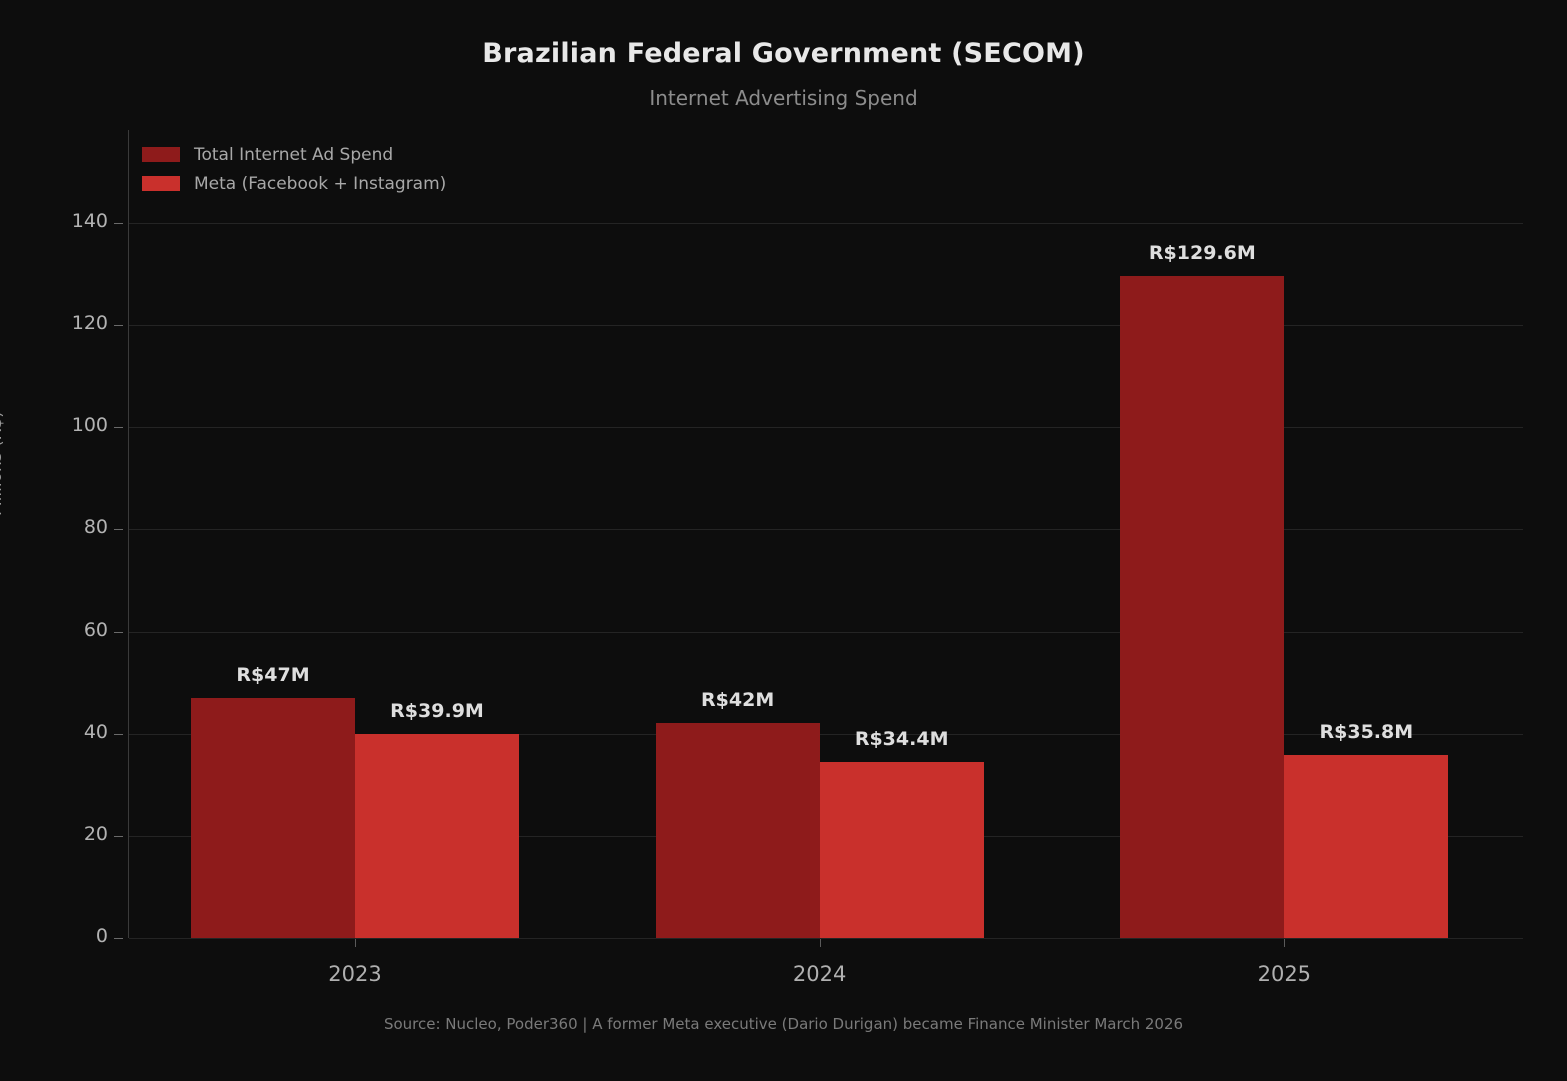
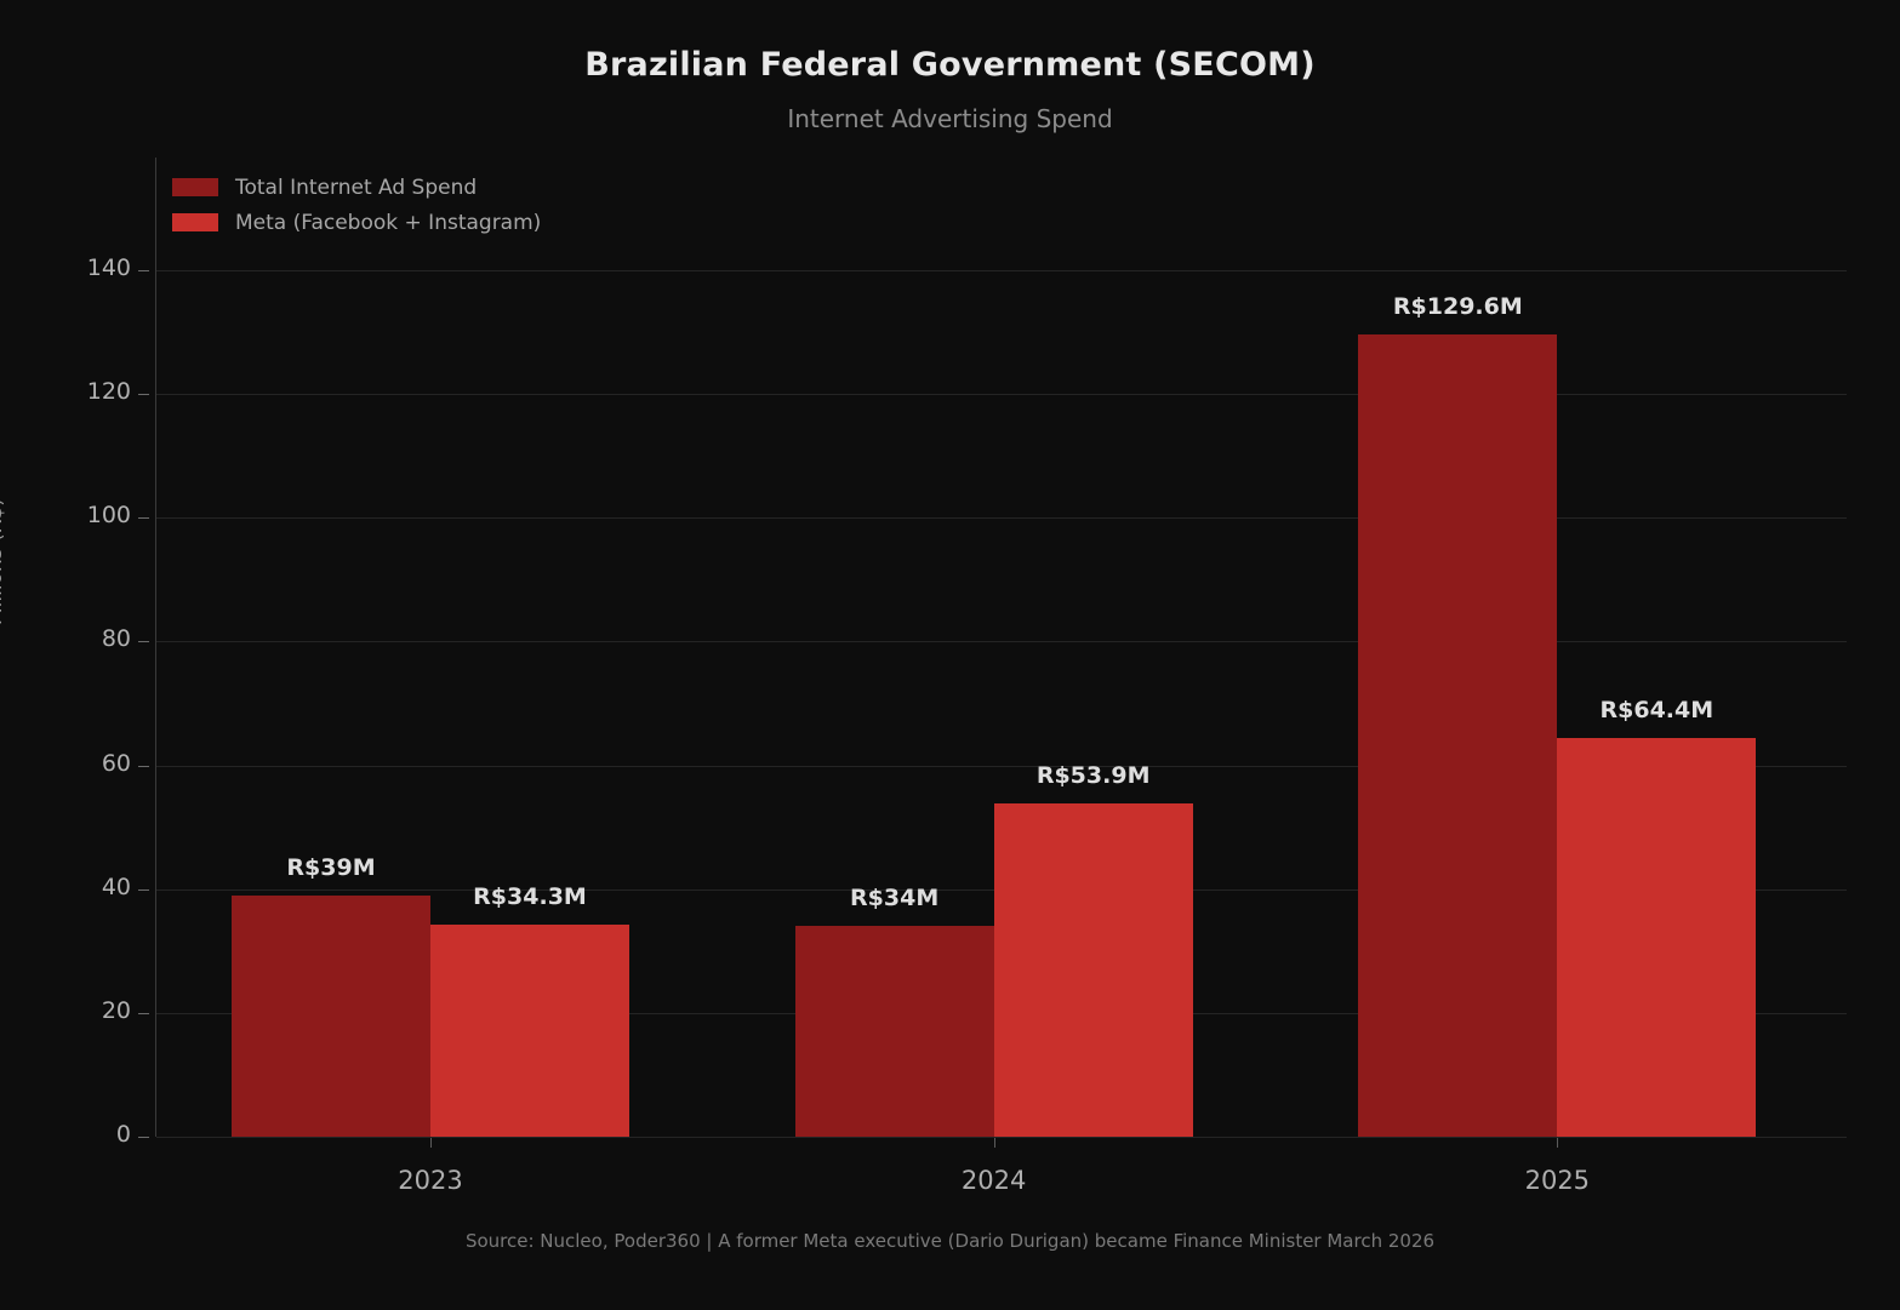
Total Internet Ad Spend/2023: 47 -> 39
Meta (Facebook + Instagram)/2023: 39.9 -> 34.3
Total Internet Ad Spend/2024: 42 -> 34
Meta (Facebook + Instagram)/2024: 34.4 -> 53.9
Meta (Facebook + Instagram)/2025: 35.8 -> 64.4
